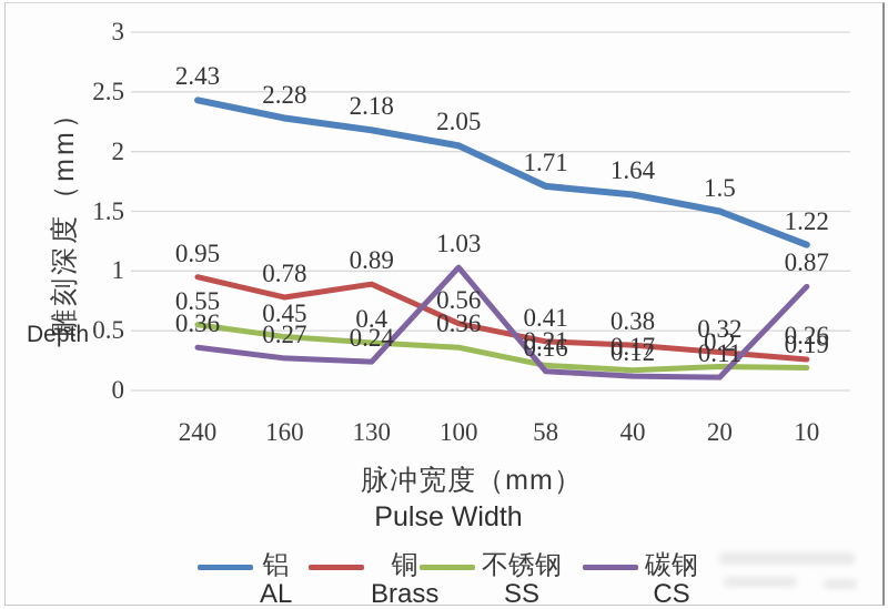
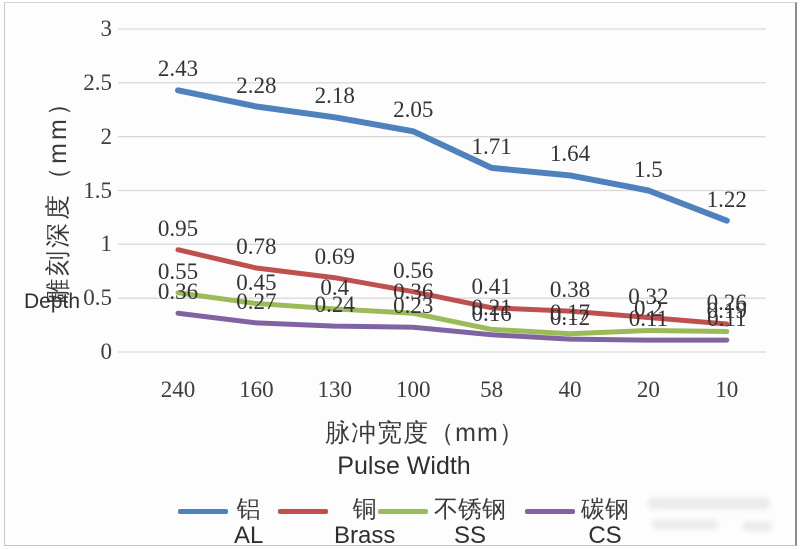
铜/130: 0.89 -> 0.69
碳钢/100: 1.03 -> 0.23
碳钢/10: 0.87 -> 0.11
